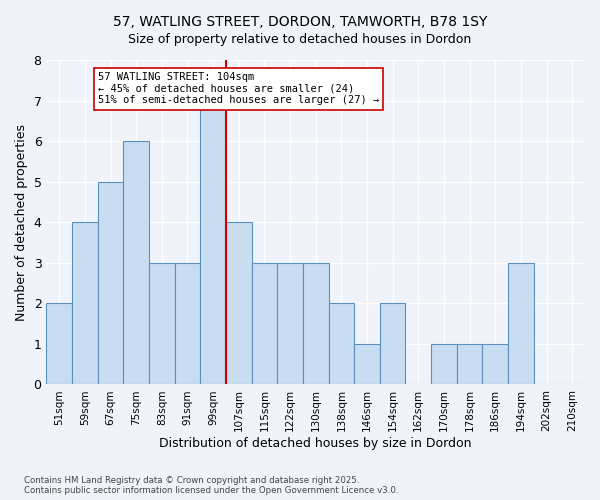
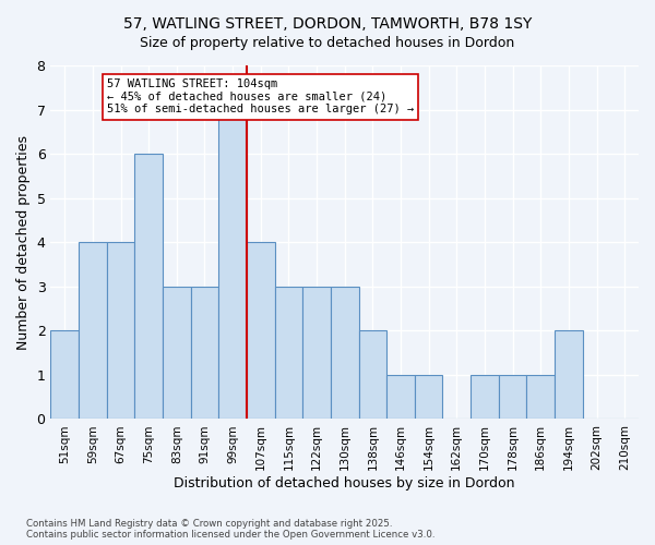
67sqm: 5 -> 4
154sqm: 2 -> 1
194sqm: 3 -> 2
